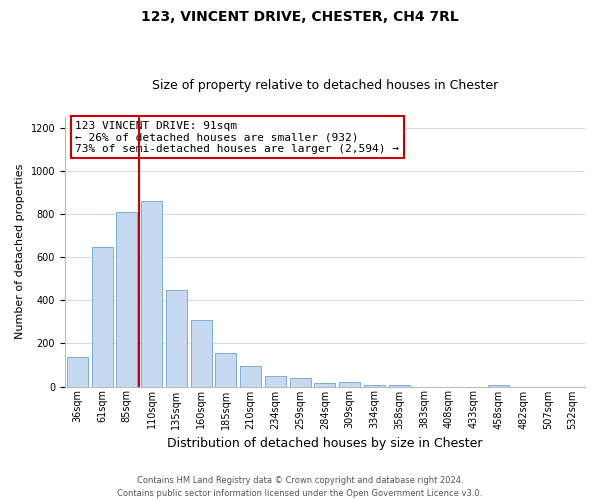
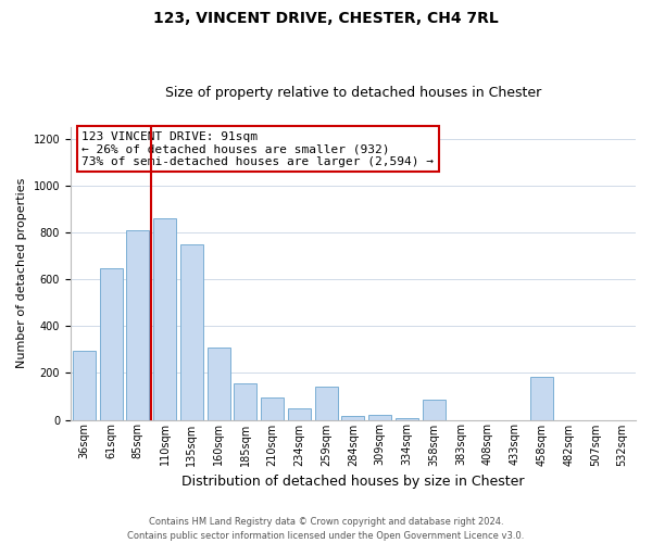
36sqm: 135 -> 295
135sqm: 445 -> 750
259sqm: 40 -> 140
358sqm: 5 -> 85
458sqm: 5 -> 185
